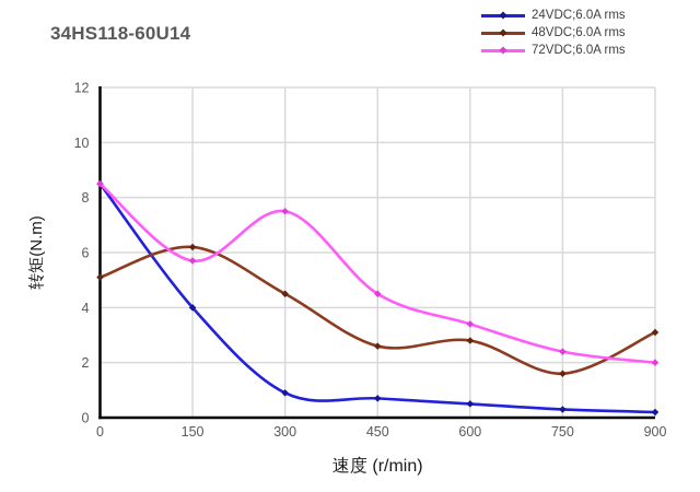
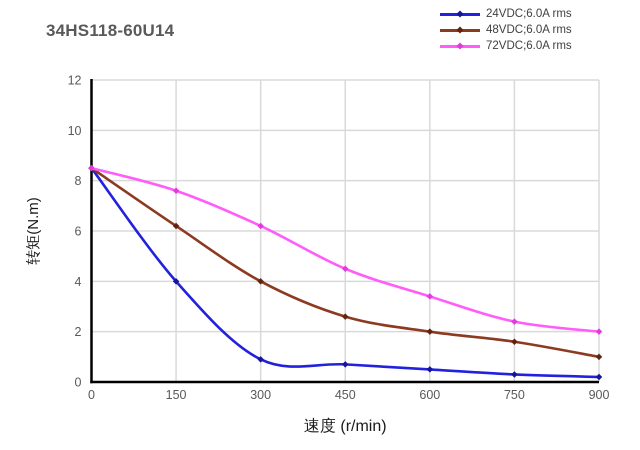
48VDC;6.0A rms/0: 5.1 -> 8.5
72VDC;6.0A rms/150: 5.7 -> 7.6
48VDC;6.0A rms/300: 4.5 -> 4.0
72VDC;6.0A rms/300: 7.5 -> 6.2
48VDC;6.0A rms/600: 2.8 -> 2.0
48VDC;6.0A rms/900: 3.1 -> 1.0
